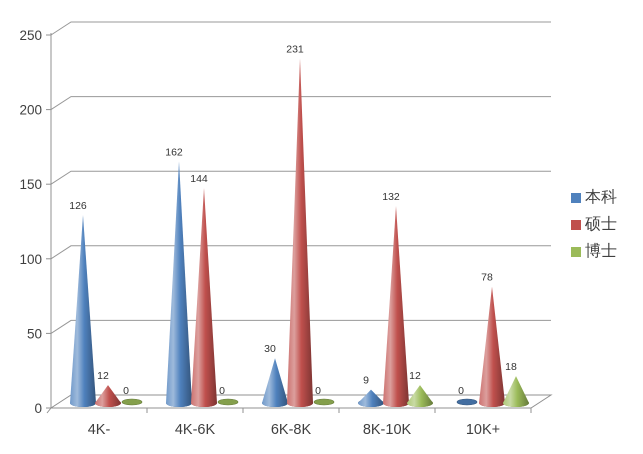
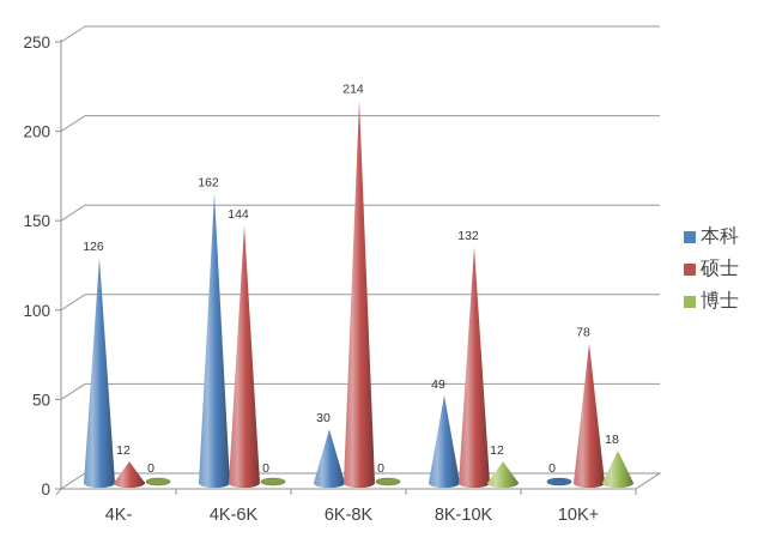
硕士/6K-8K: 231 -> 214
本科/8K-10K: 9 -> 49
